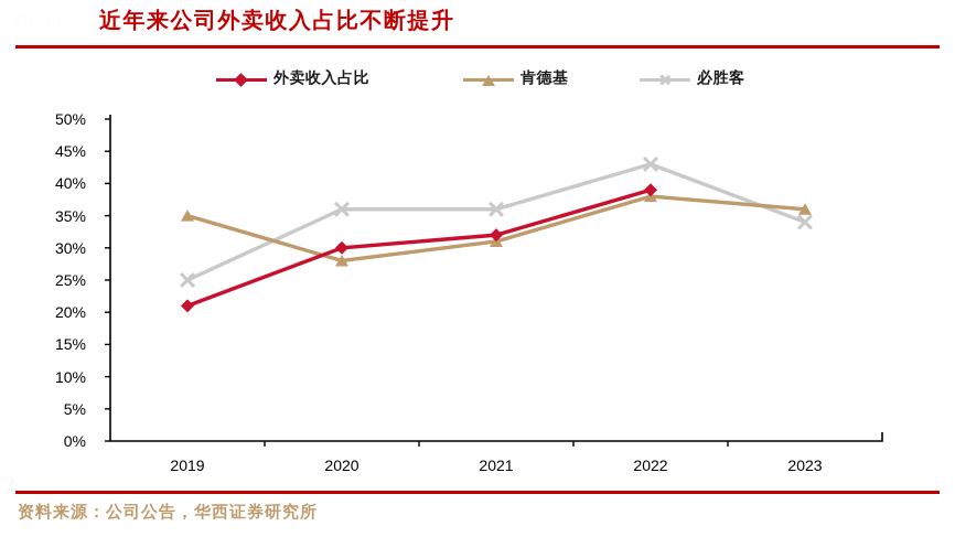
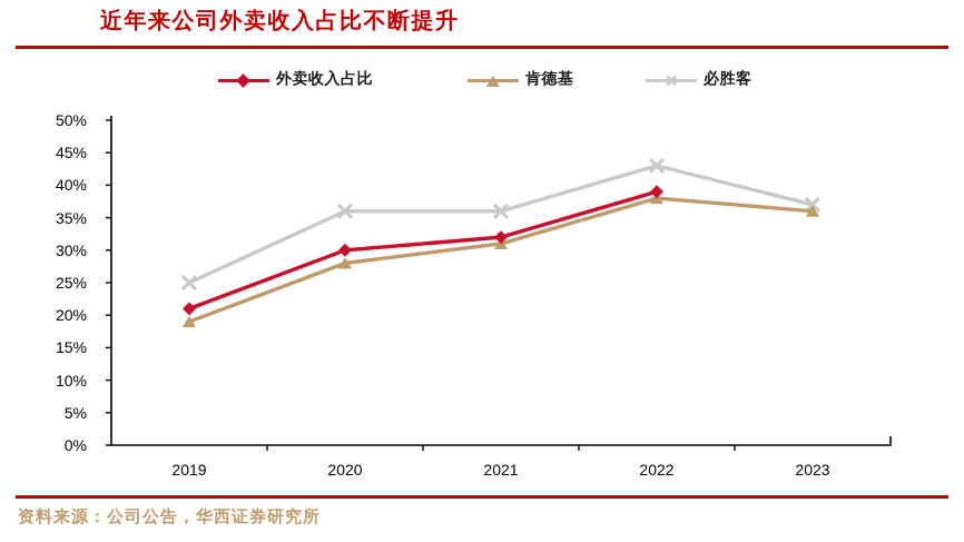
肯德基/2019: 35% -> 19%
必胜客/2023: 34% -> 37%
